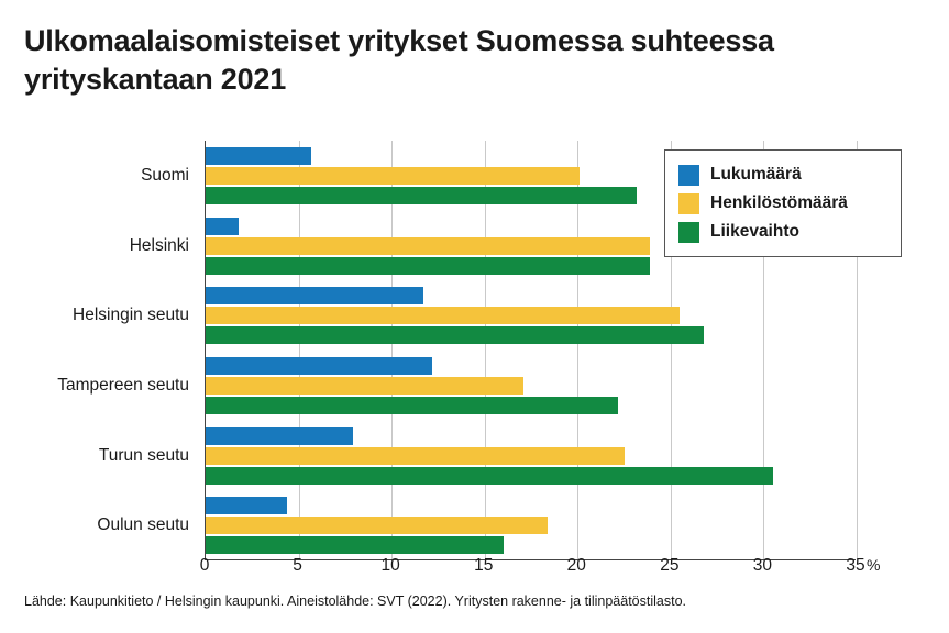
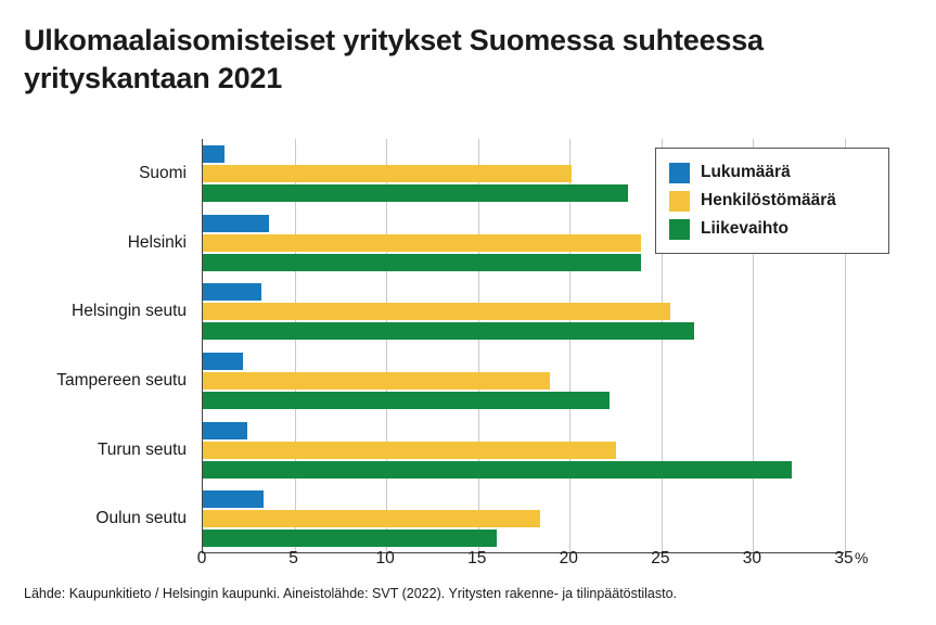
Lukumäärä/Suomi: 5.7 -> 1.2
Lukumäärä/Helsinki: 1.8 -> 3.6
Lukumäärä/Helsingin seutu: 11.7 -> 3.2
Lukumäärä/Tampereen seutu: 12.2 -> 2.2
Henkilöstömäärä/Tampereen seutu: 17.1 -> 18.9
Lukumäärä/Turun seutu: 7.9 -> 2.4
Liikevaihto/Turun seutu: 30.5 -> 32.1
Lukumäärä/Oulun seutu: 4.4 -> 3.3
